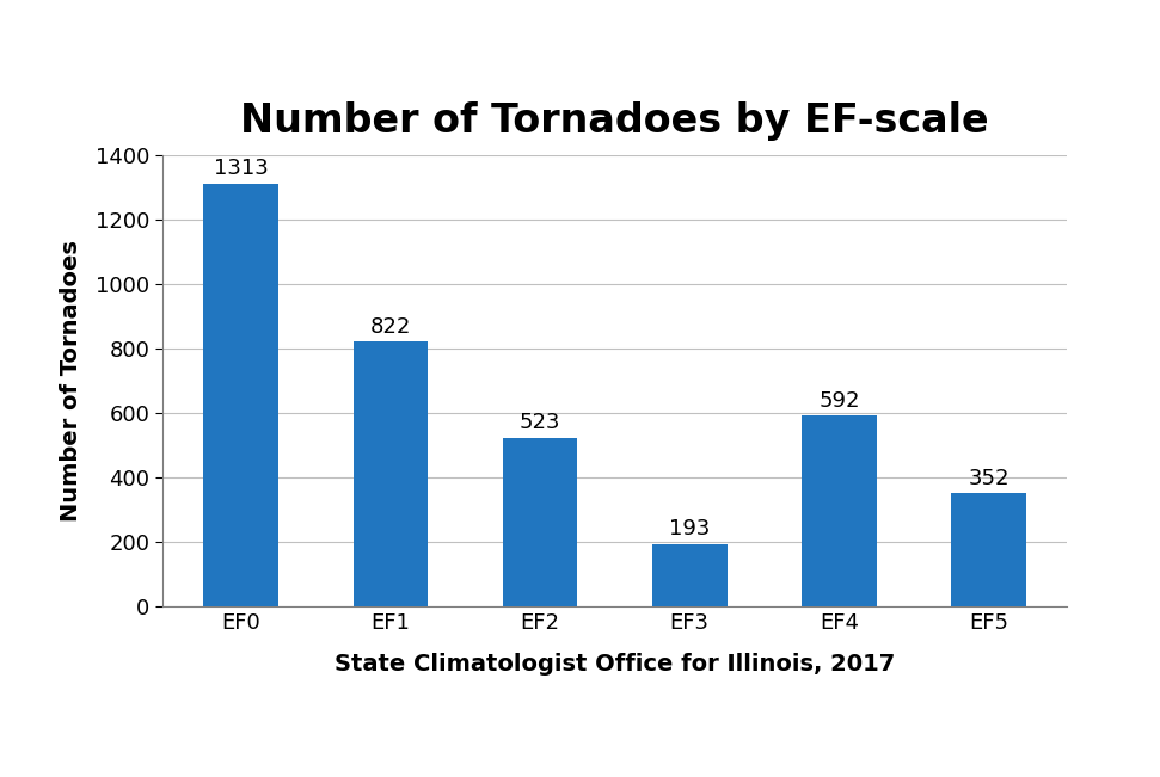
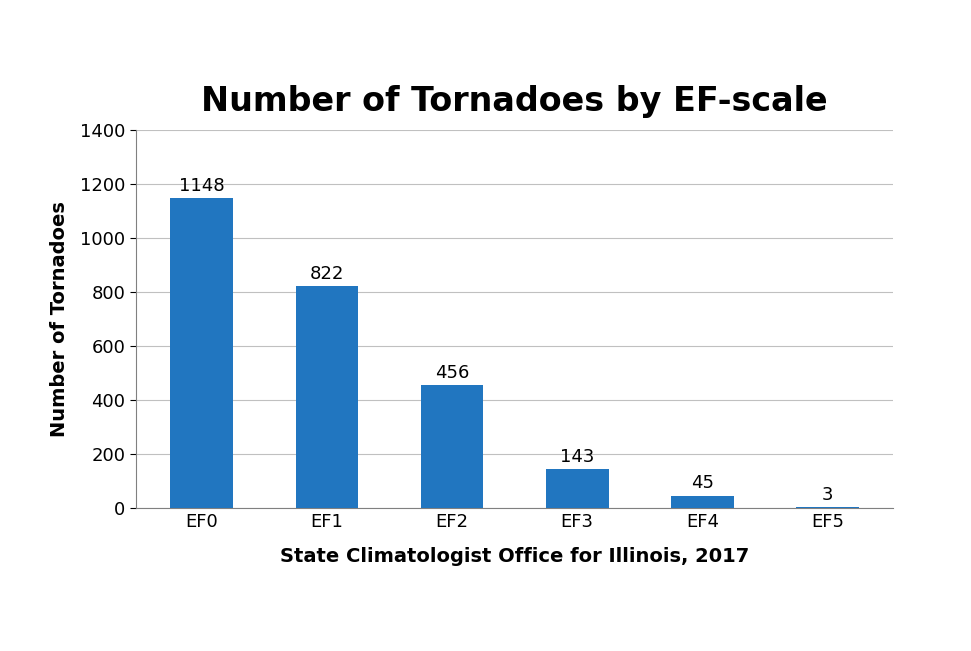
EF0: 1313 -> 1148
EF2: 523 -> 456
EF3: 193 -> 143
EF4: 592 -> 45
EF5: 352 -> 3
